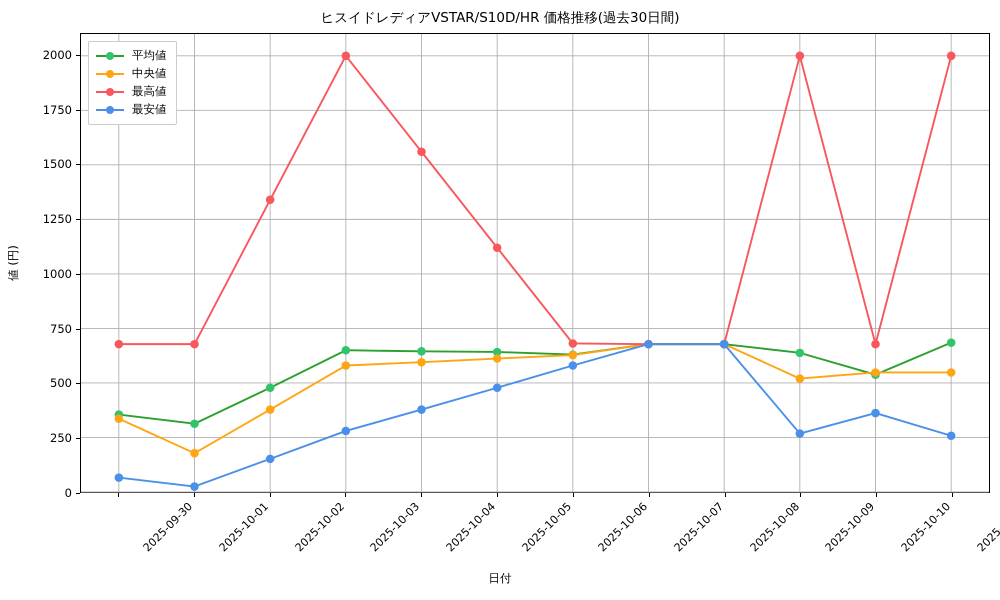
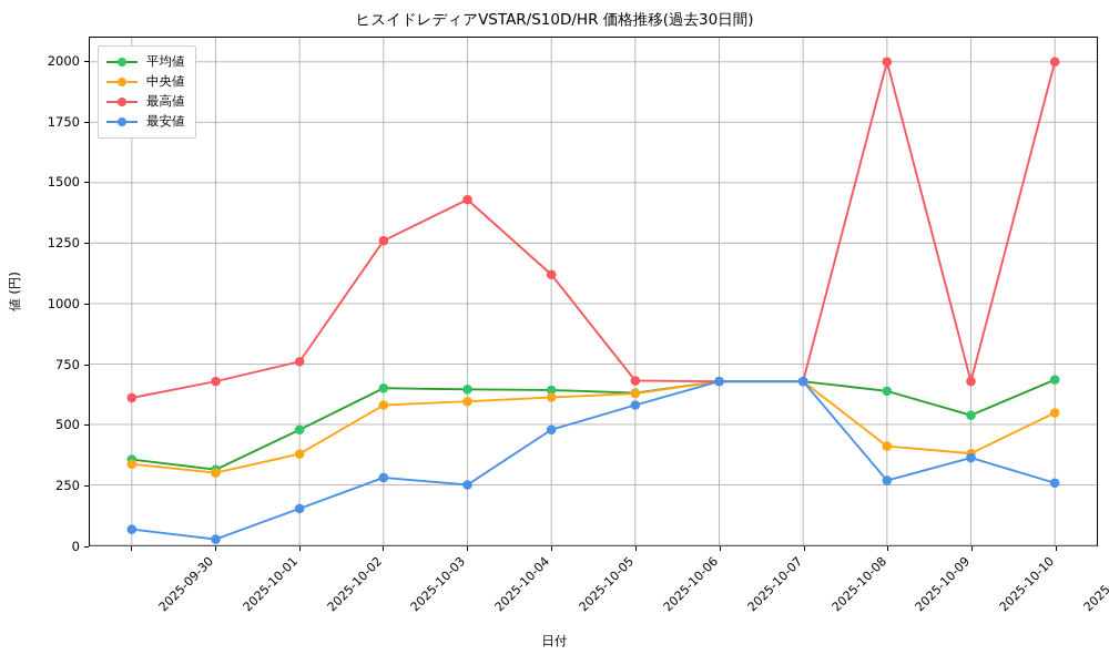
最高値/2025-09-30: 680 -> 610
中央値/2025-10-01: 180 -> 300
最高値/2025-10-02: 1340 -> 760
最高値/2025-10-03: 2000 -> 1260
最高値/2025-10-04: 1560 -> 1430
最安値/2025-10-04: 380 -> 250
中央値/2025-10-09: 520 -> 410
中央値/2025-10-10: 550 -> 380
